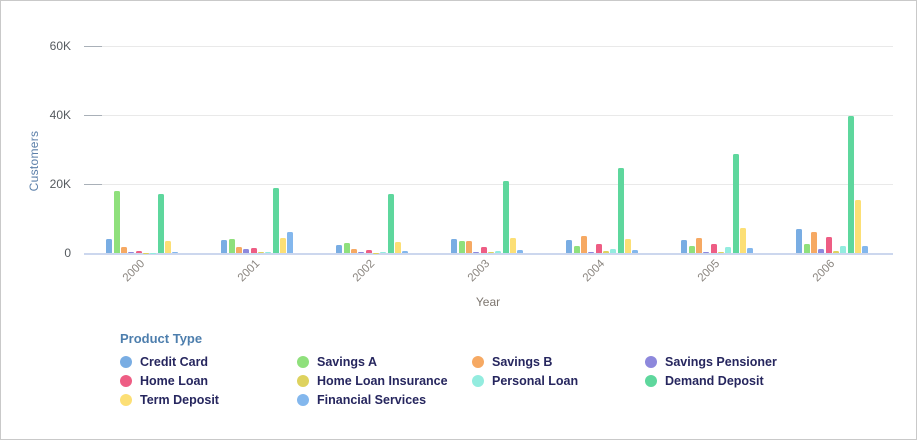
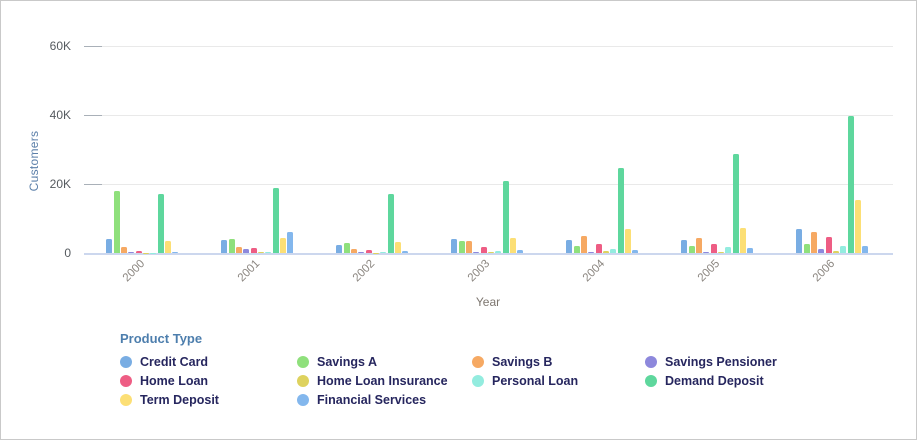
Term Deposit/2004: 4K -> 7K
